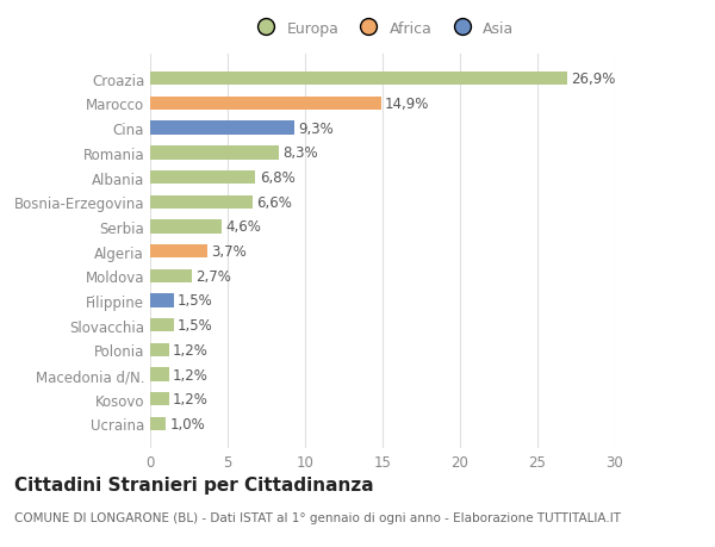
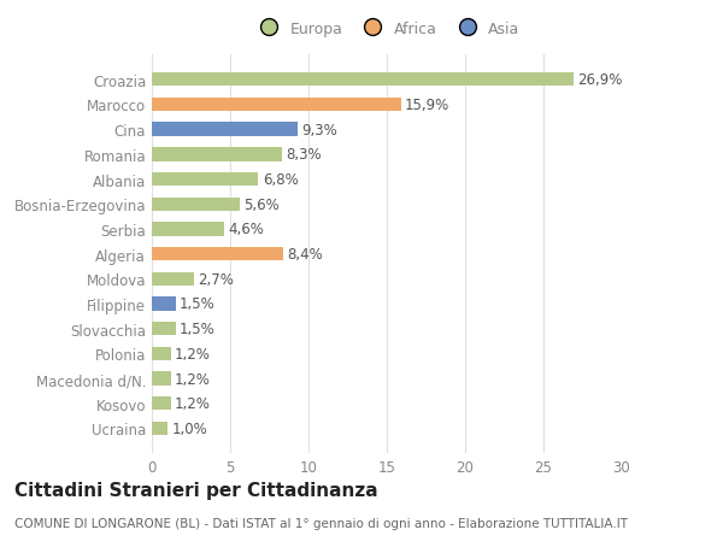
Marocco: 14,9% -> 15,9%
Bosnia-Erzegovina: 6,6% -> 5,6%
Algeria: 3,7% -> 8,4%
